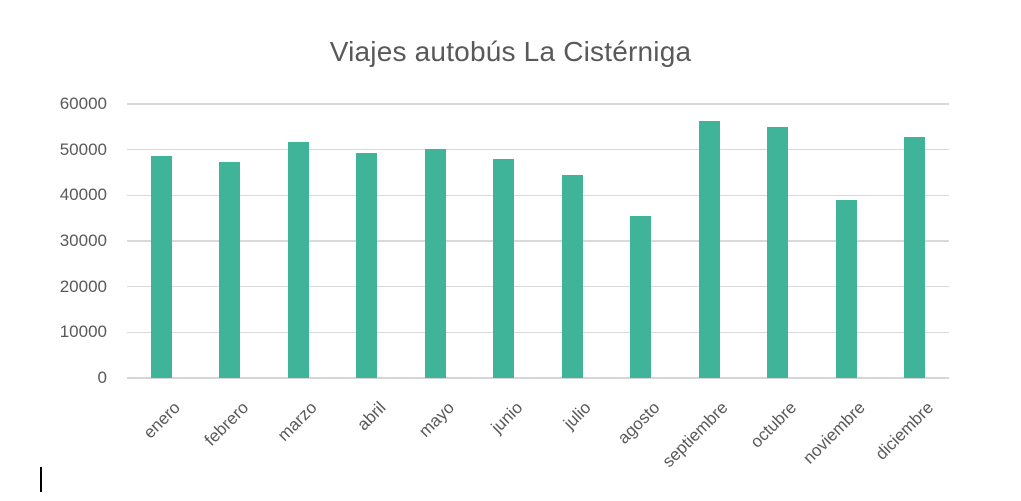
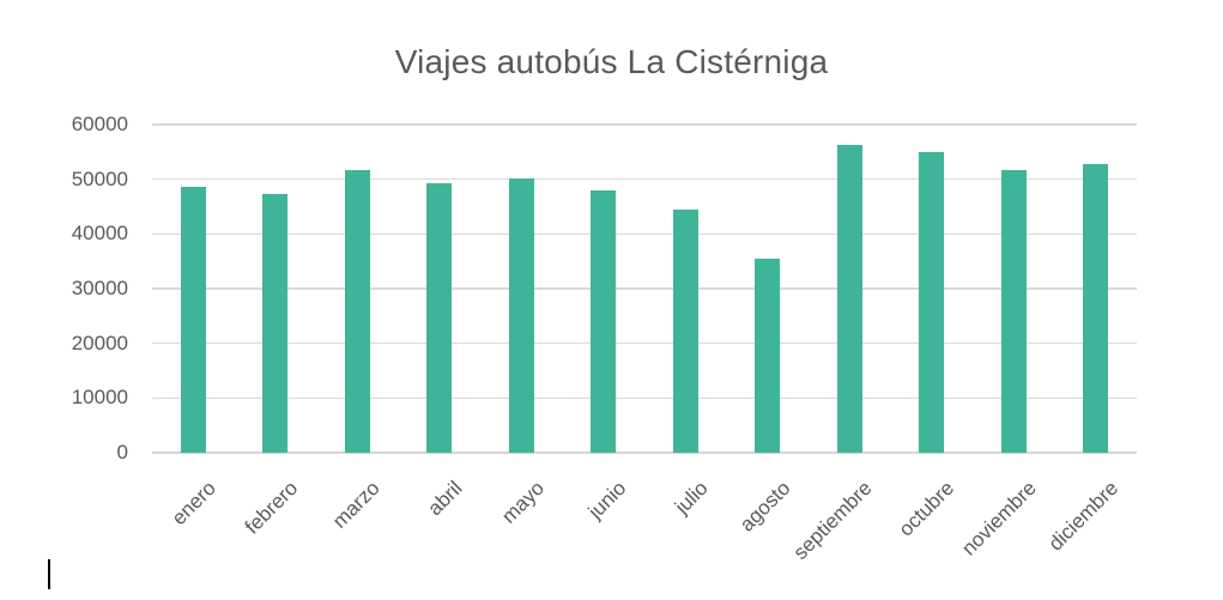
noviembre: 39000 -> 52000
